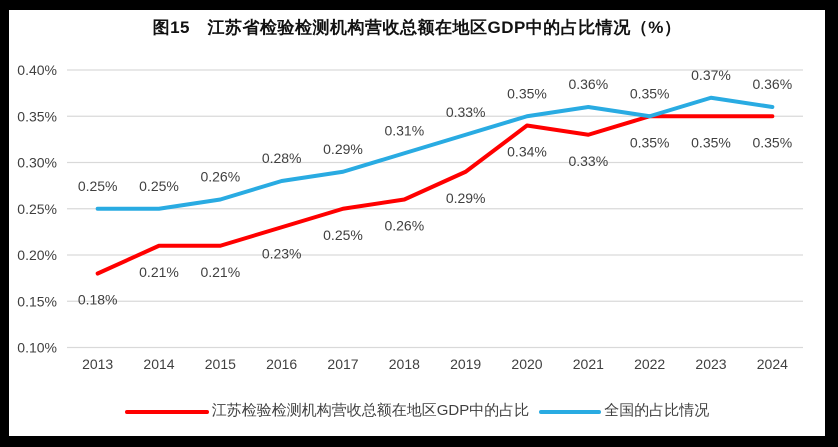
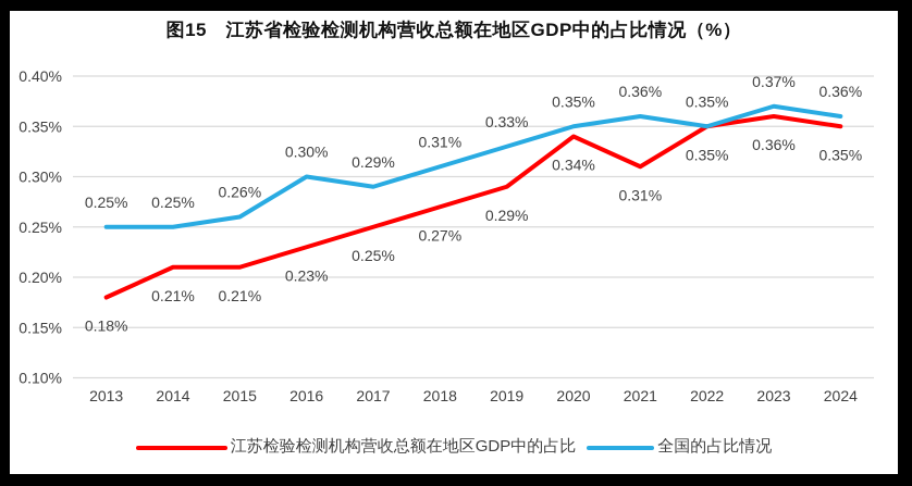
全国的占比情况/2016: 0.28% -> 0.30%
江苏检验检测机构营收总额在地区GDP中的占比/2018: 0.26% -> 0.27%
江苏检验检测机构营收总额在地区GDP中的占比/2021: 0.33% -> 0.31%
江苏检验检测机构营收总额在地区GDP中的占比/2023: 0.35% -> 0.36%
